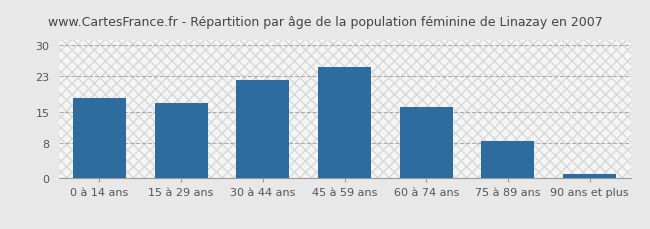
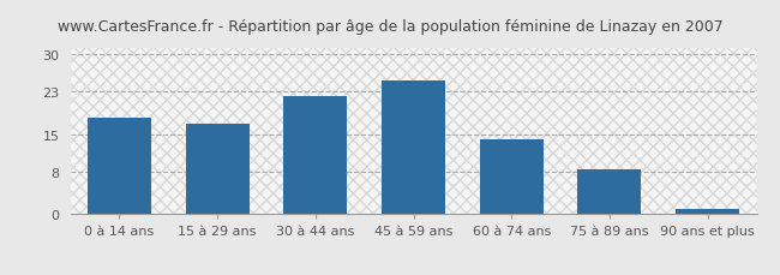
60 à 74 ans: 16.0 -> 14.0
